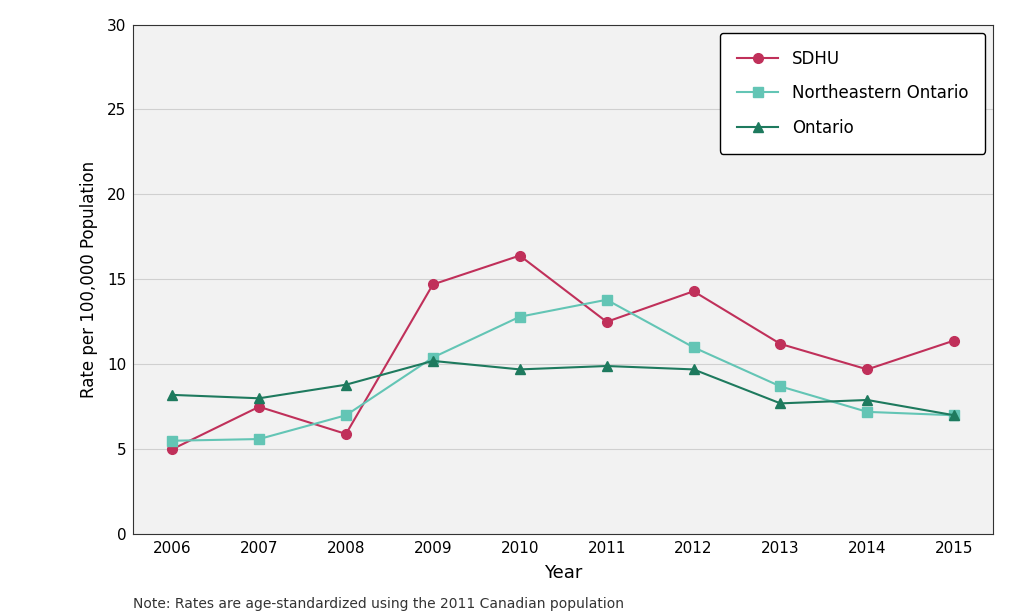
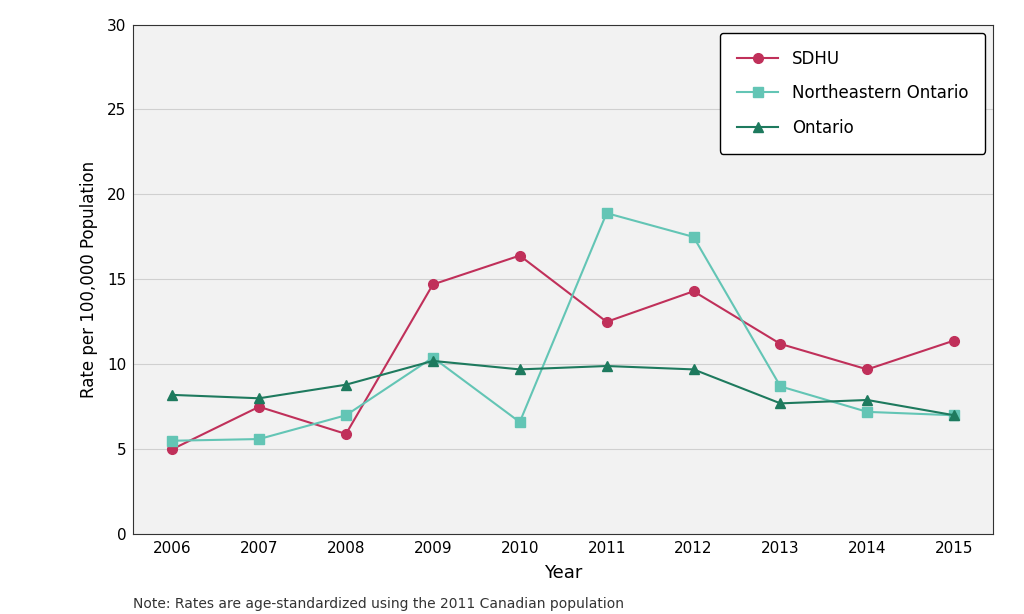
Northeastern Ontario/2010: 12.8 -> 6.6
Northeastern Ontario/2011: 13.8 -> 18.9
Northeastern Ontario/2012: 11.0 -> 17.5
